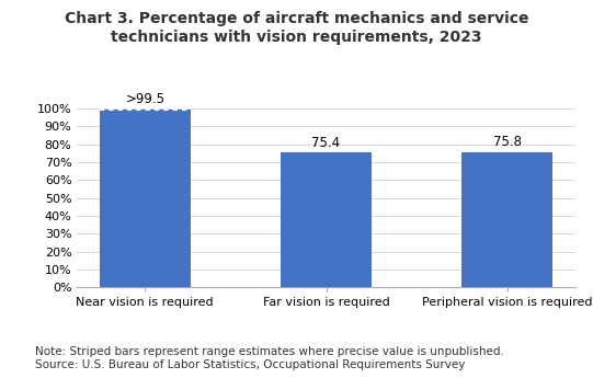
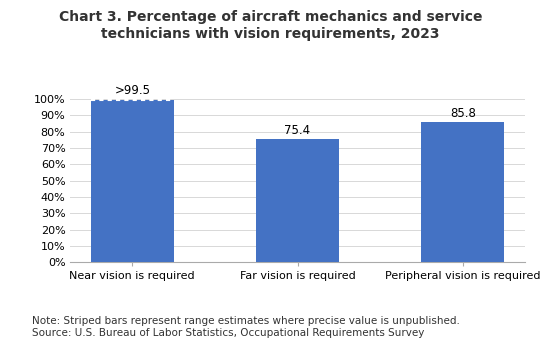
Peripheral vision is required: 75.8 -> 85.8
